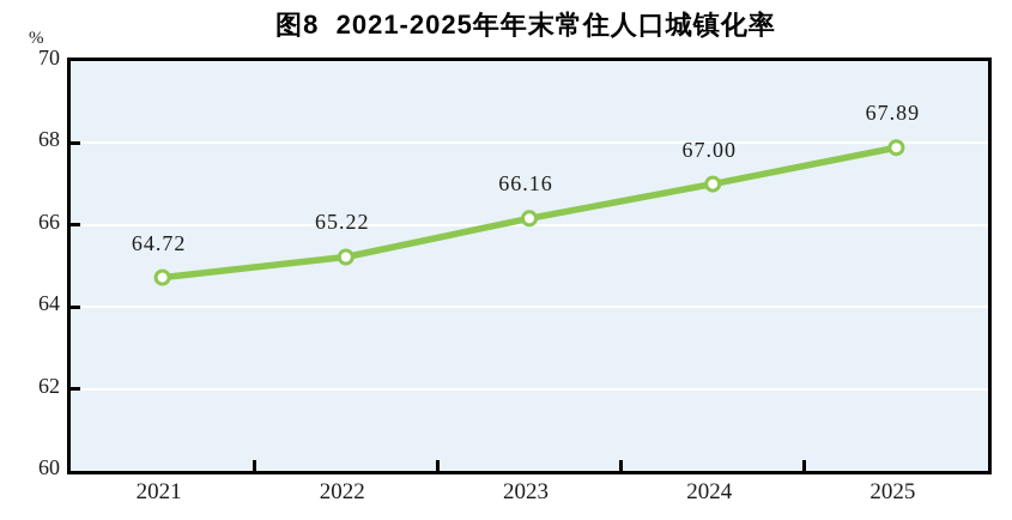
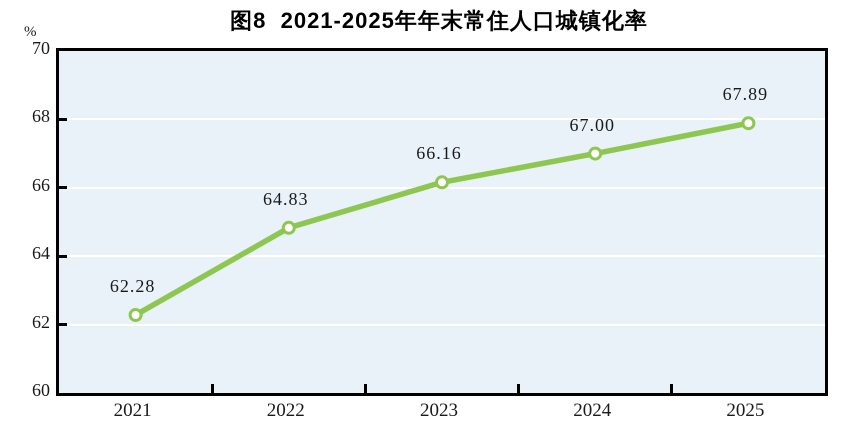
2021: 64.72 -> 62.28
2022: 65.22 -> 64.83
